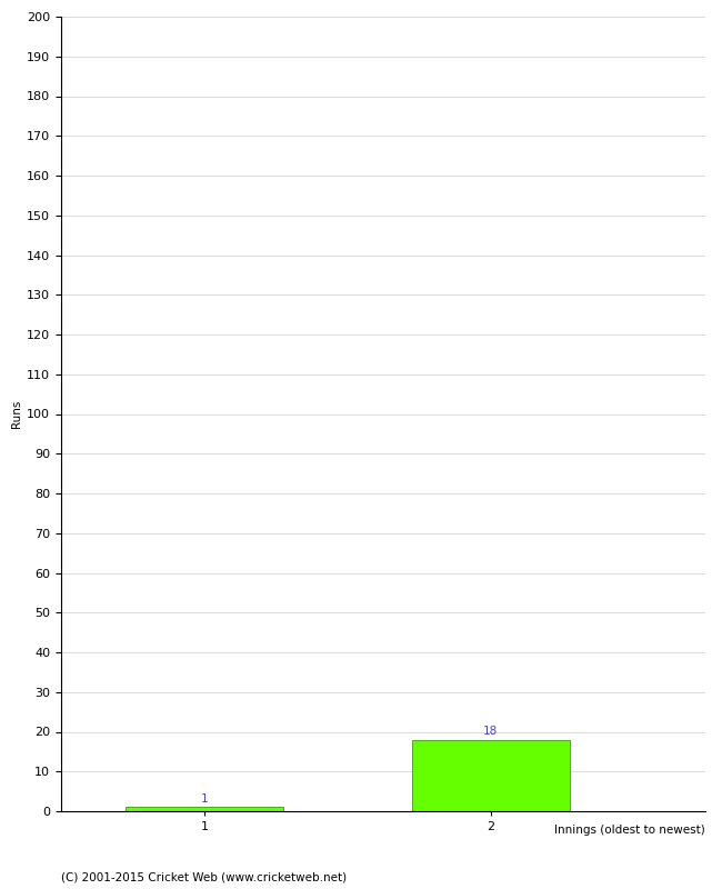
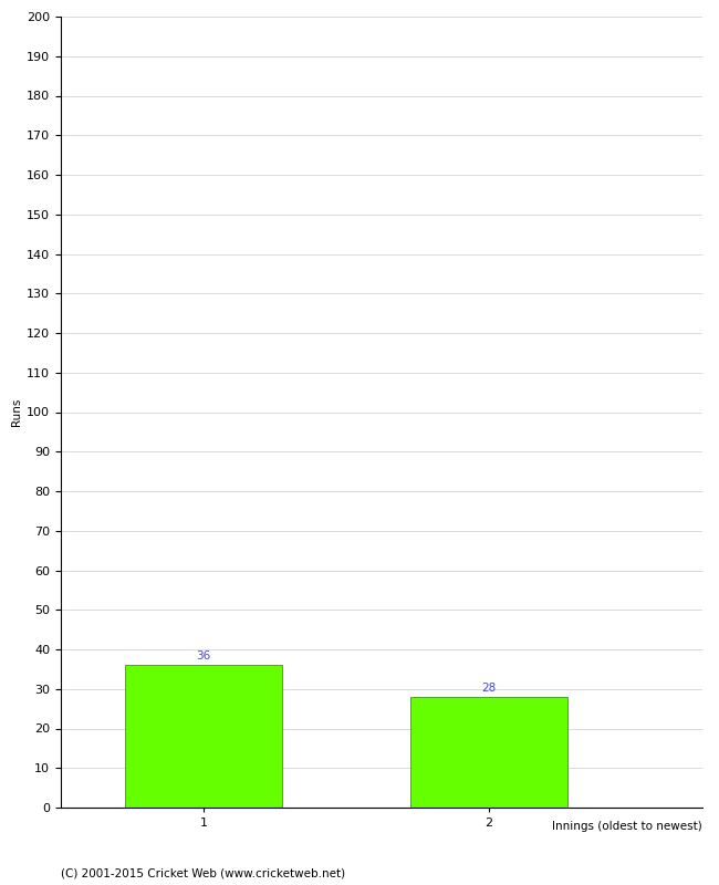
1: 1 -> 36
2: 18 -> 28
